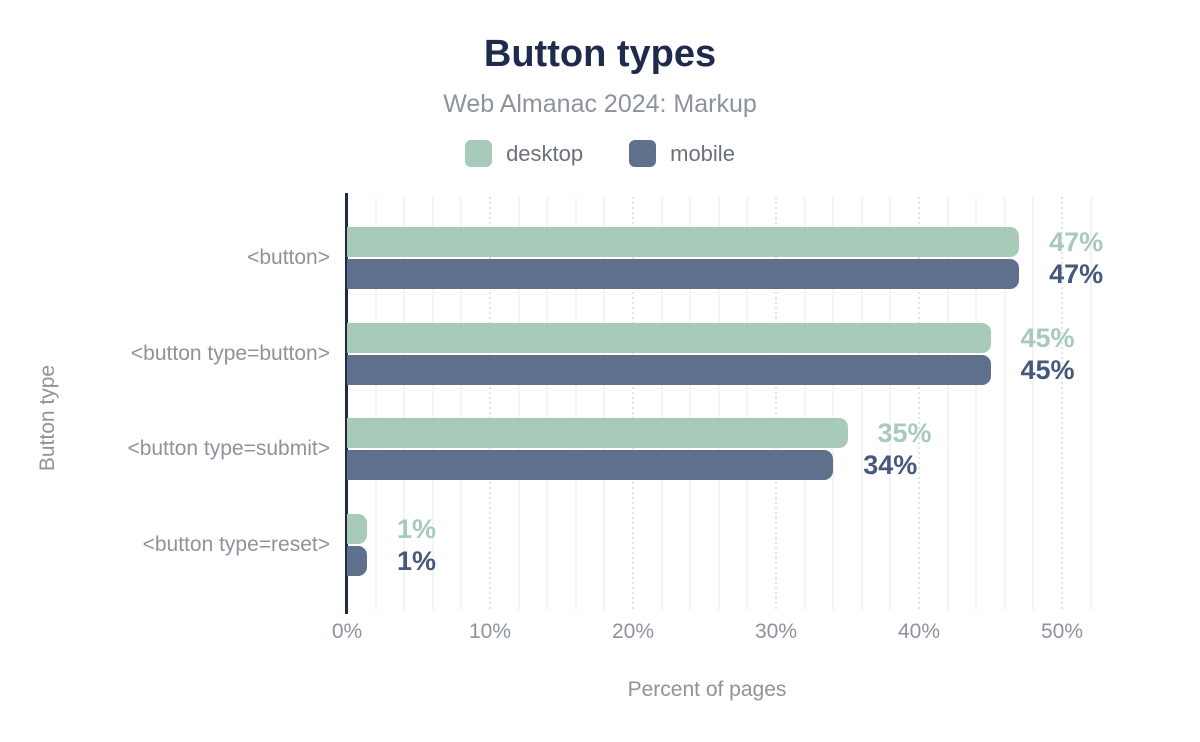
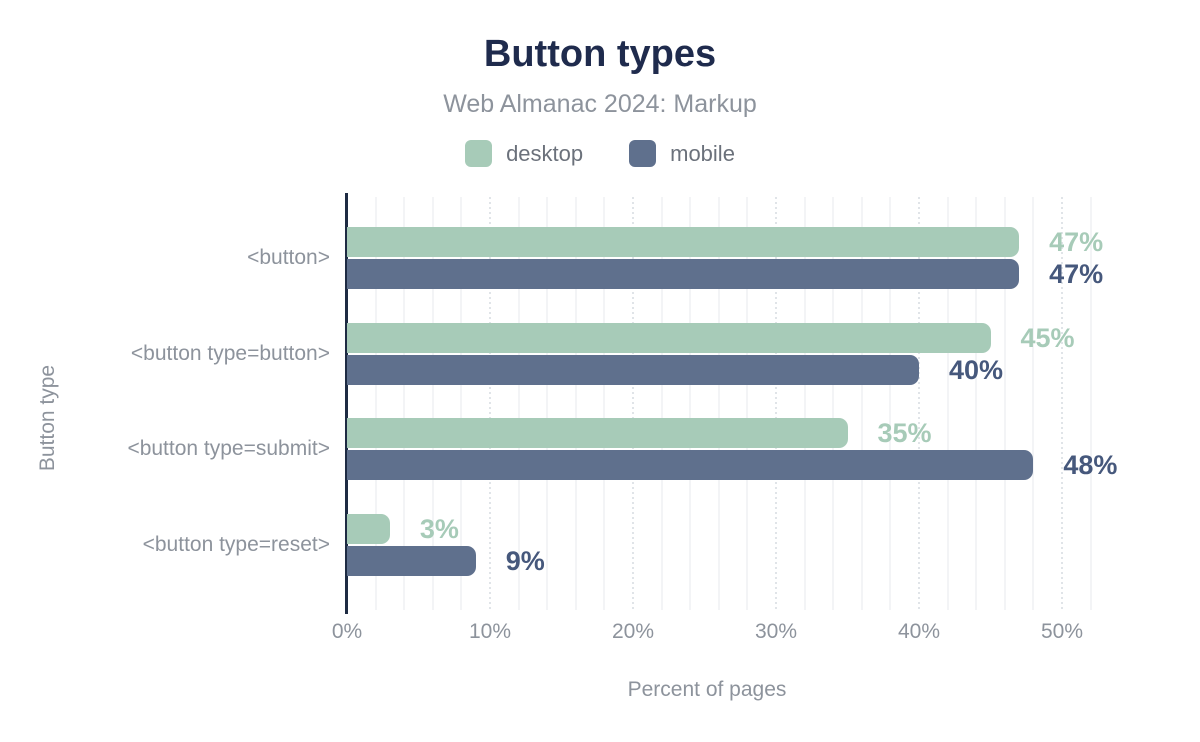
mobile/<button type=button>: 45% -> 40%
mobile/<button type=submit>: 34% -> 48%
desktop/<button type=reset>: 1% -> 3%
mobile/<button type=reset>: 1% -> 9%
